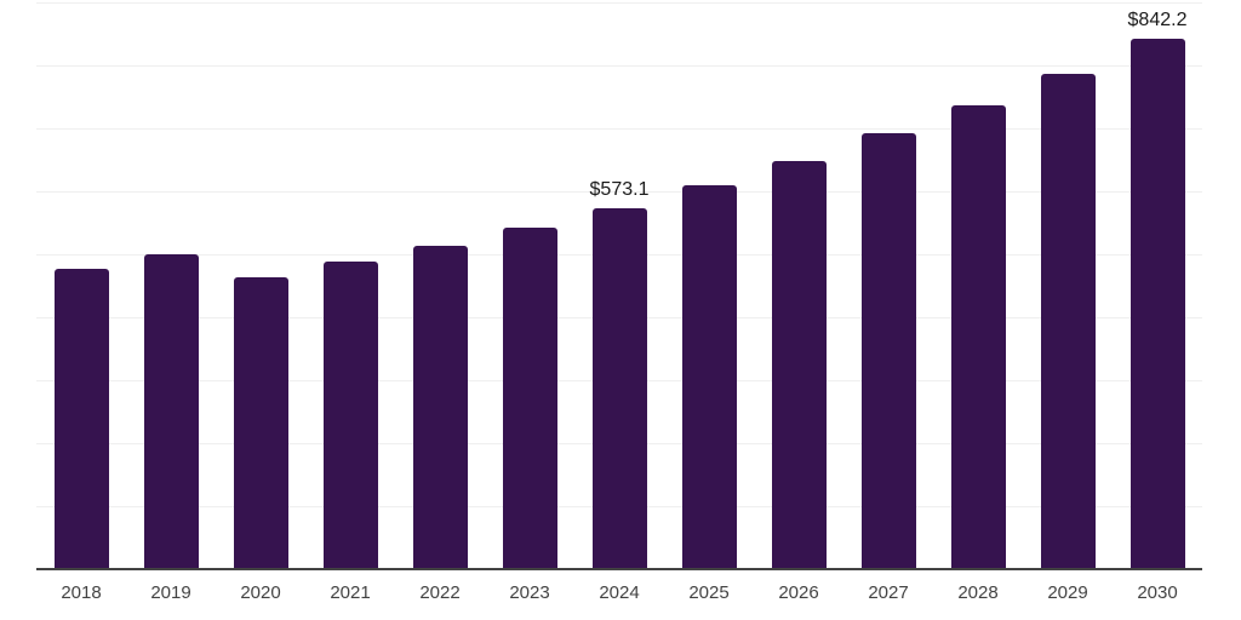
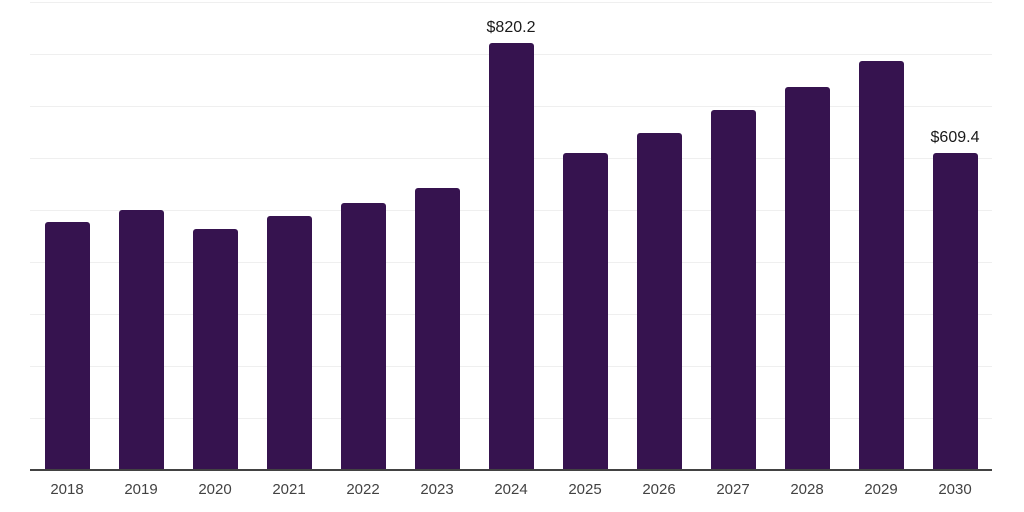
2024: $573.1 -> $820.2
2030: $842.2 -> $609.4
